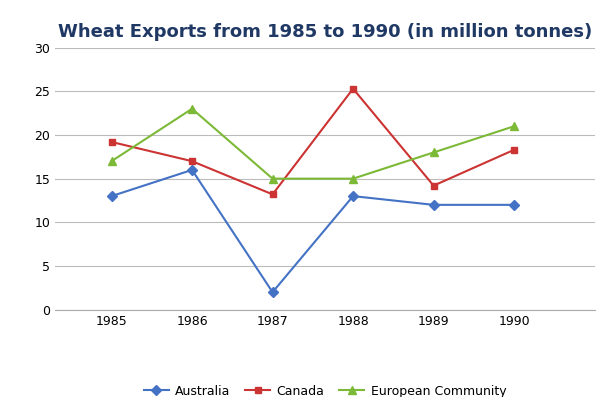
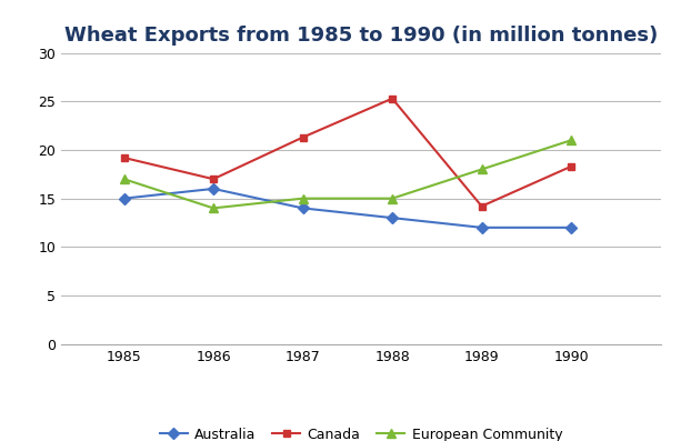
Australia/1985: 13 -> 15
European Community/1986: 23 -> 14
Australia/1987: 2 -> 14
Canada/1987: 13.2 -> 21.3
